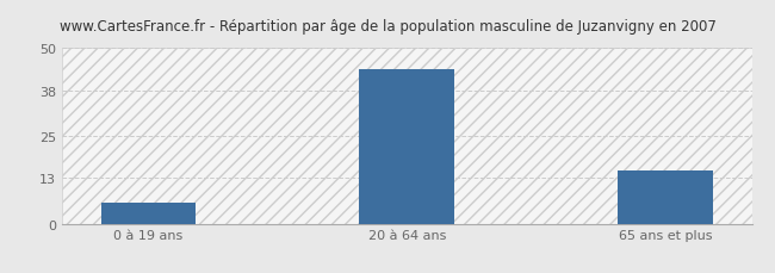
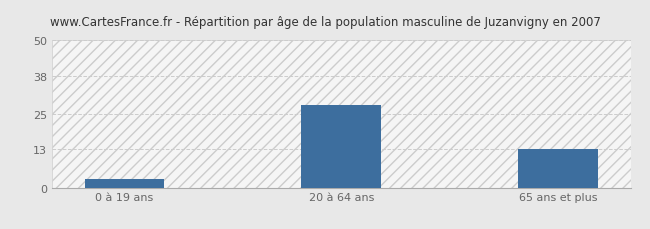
0 à 19 ans: 6 -> 3
20 à 64 ans: 44 -> 28
65 ans et plus: 15 -> 13
